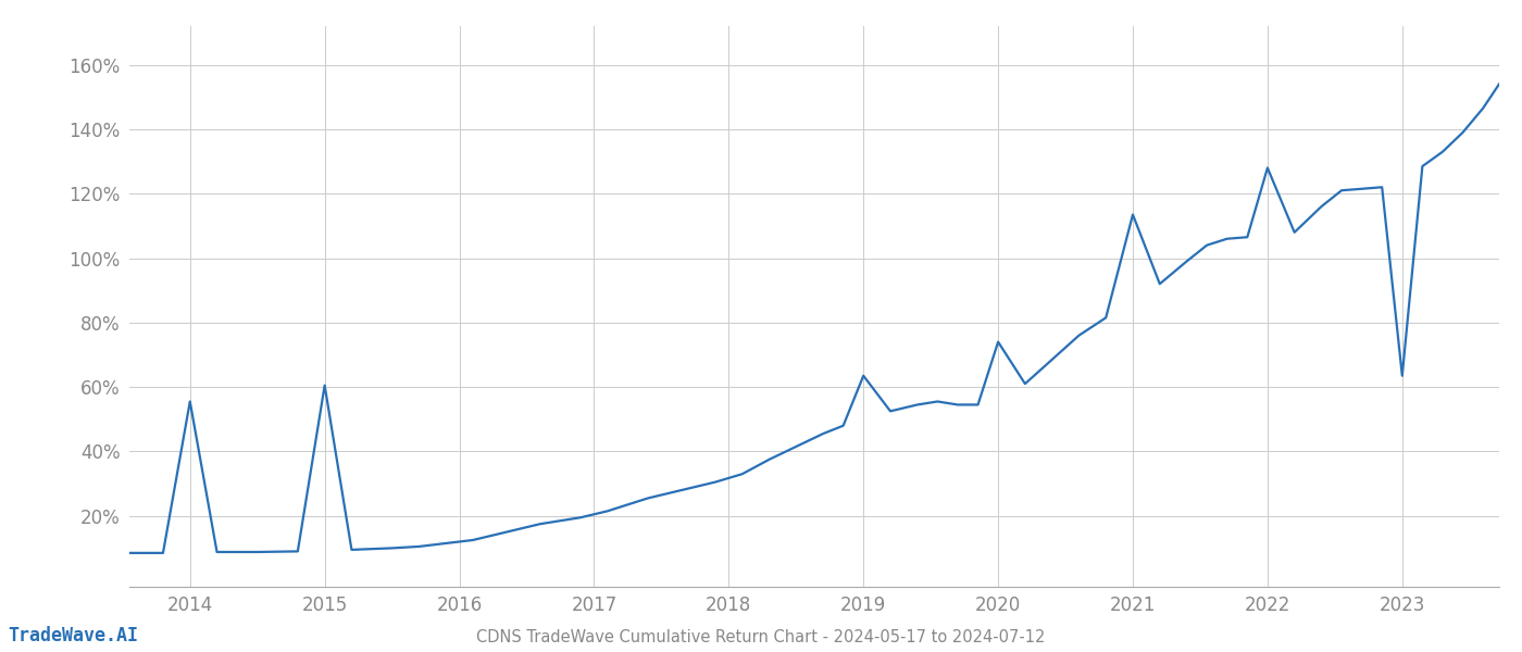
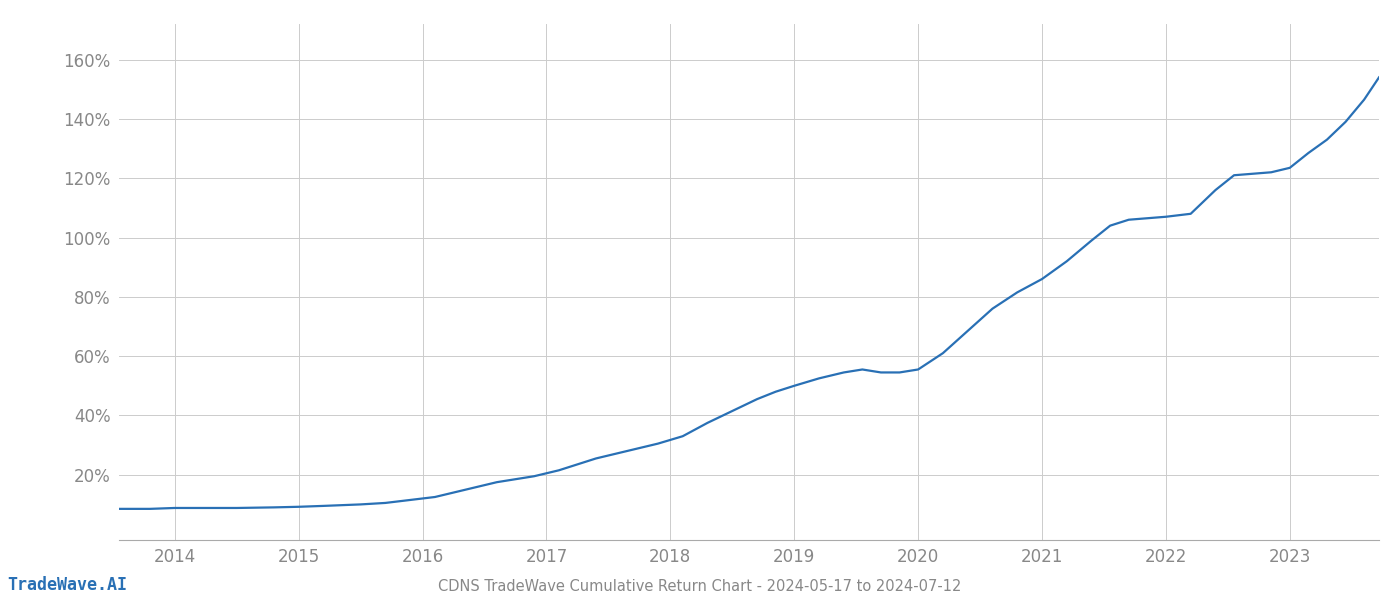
2014: 55.5% -> 8.8%
2015: 60.5% -> 9.2%
2019: 63.5% -> 50.0%
2020: 74.0% -> 55.5%
2021: 113.5% -> 86.0%
2022: 128.0% -> 107.0%
2023: 63.5% -> 123.5%
